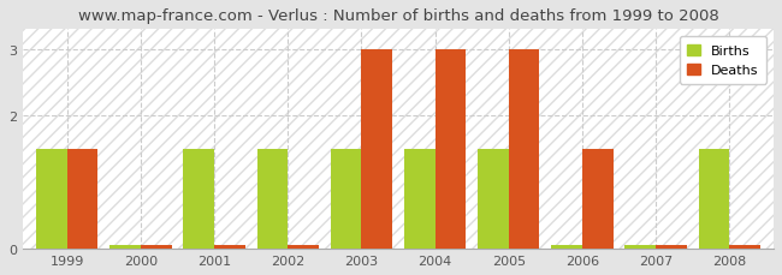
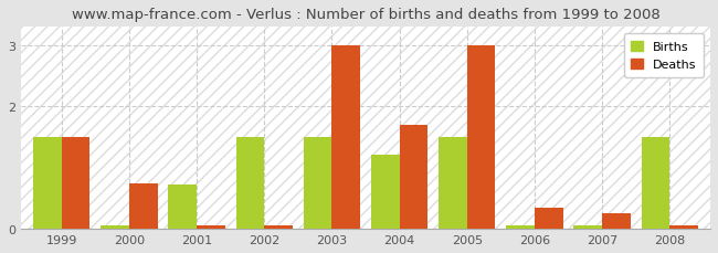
Deaths/2000: 0.05 -> 0.74
Births/2001: 1.50 -> 0.72
Births/2004: 1.50 -> 1.22
Deaths/2004: 3.00 -> 1.70
Deaths/2006: 1.50 -> 0.34
Deaths/2007: 0.05 -> 0.26
